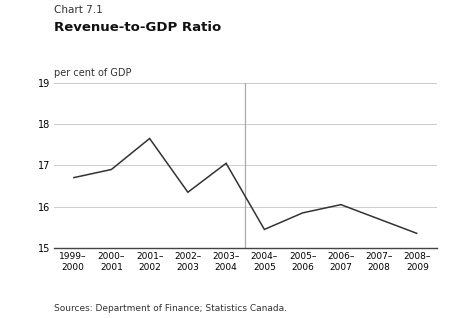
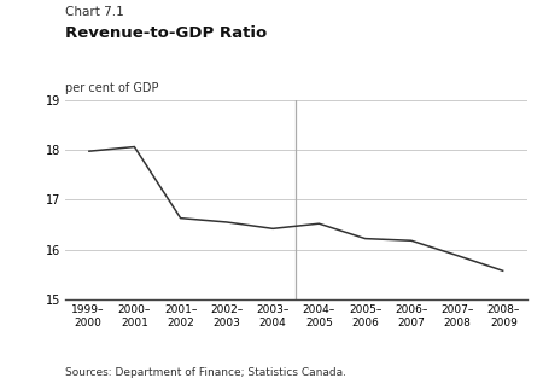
1999– 2000: 16.70 -> 17.97
2000– 2001: 16.90 -> 18.06
2001– 2002: 17.65 -> 16.63
2002– 2003: 16.35 -> 16.55
2003– 2004: 17.05 -> 16.42
2004– 2005: 15.45 -> 16.52
2005– 2006: 15.85 -> 16.22
2006– 2007: 16.05 -> 16.18
2007– 2008: 15.70 -> 15.88
2008– 2009: 15.35 -> 15.57
